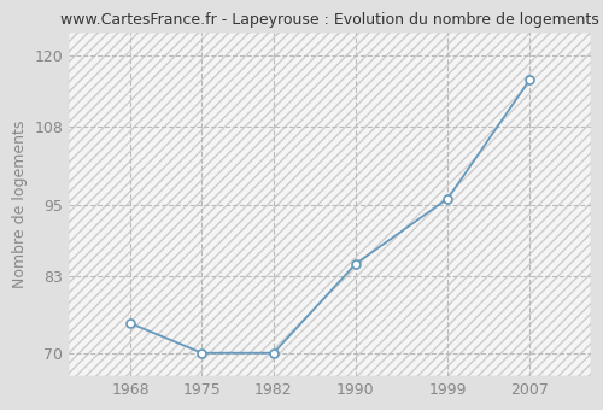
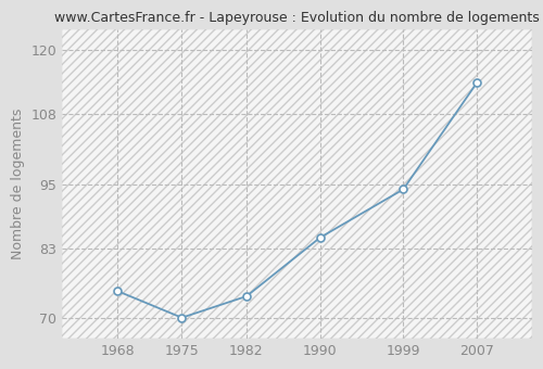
1982: 70 -> 74
1999: 96 -> 94
2007: 116 -> 114
